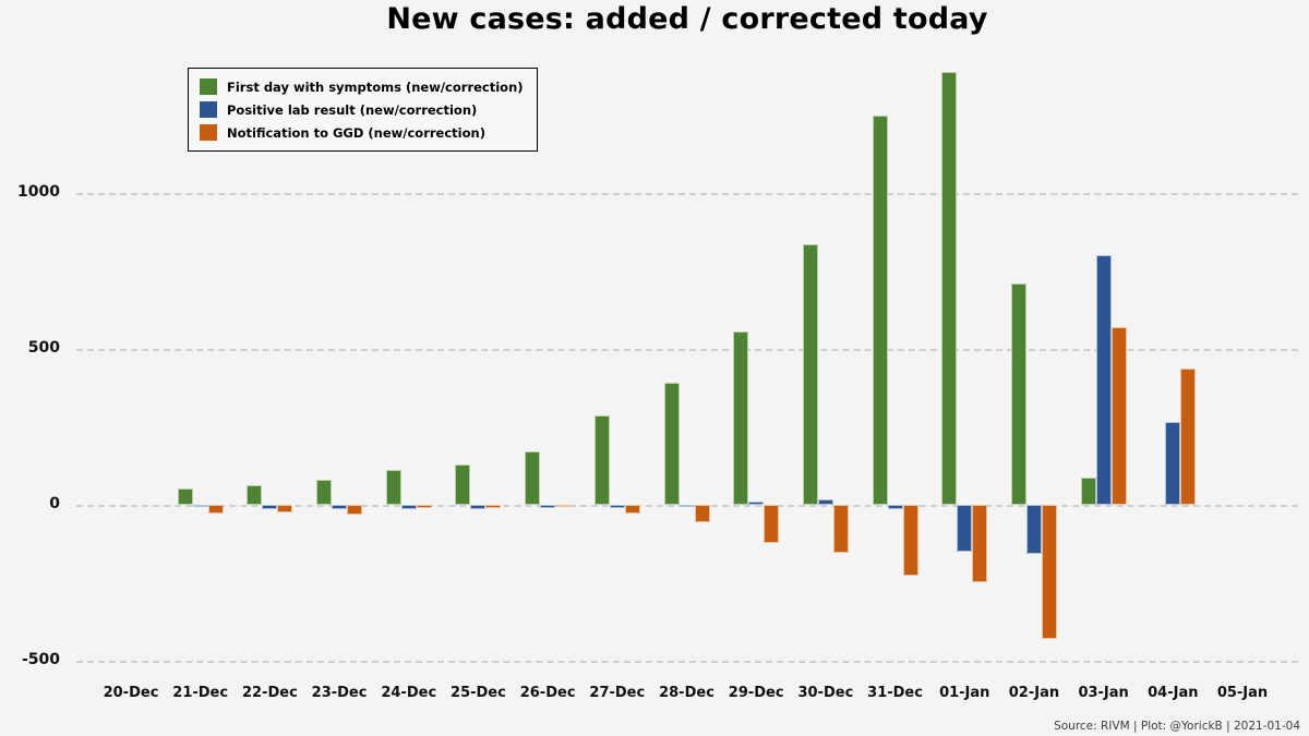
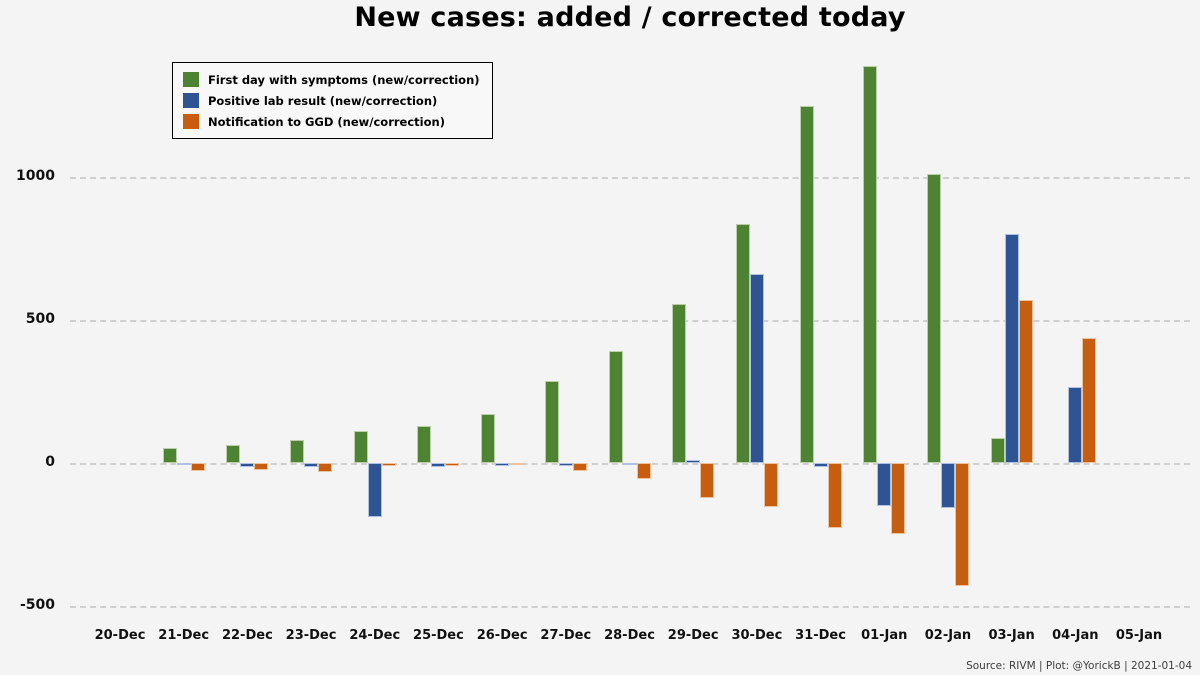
Positive lab result (new/correction)/24-Dec: -20 -> -190
Positive lab result (new/correction)/30-Dec: 20 -> 660
First day with symptoms (new/correction)/02-Jan: 710 -> 1010
